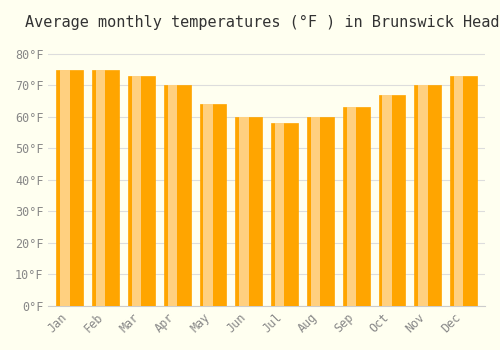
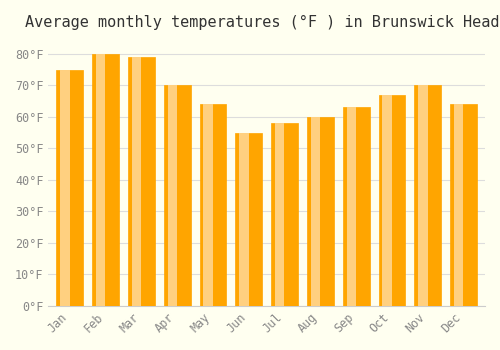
Feb: 75°F -> 80°F
Mar: 73°F -> 79°F
Jun: 60°F -> 55°F
Dec: 73°F -> 64°F
